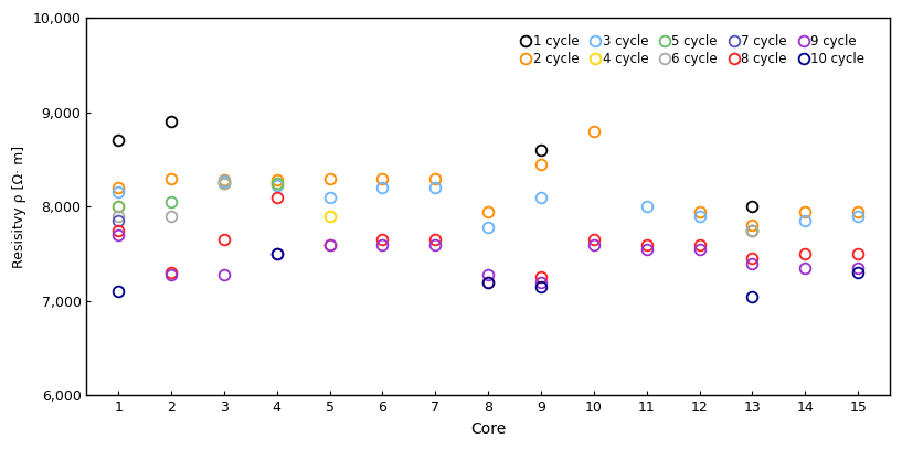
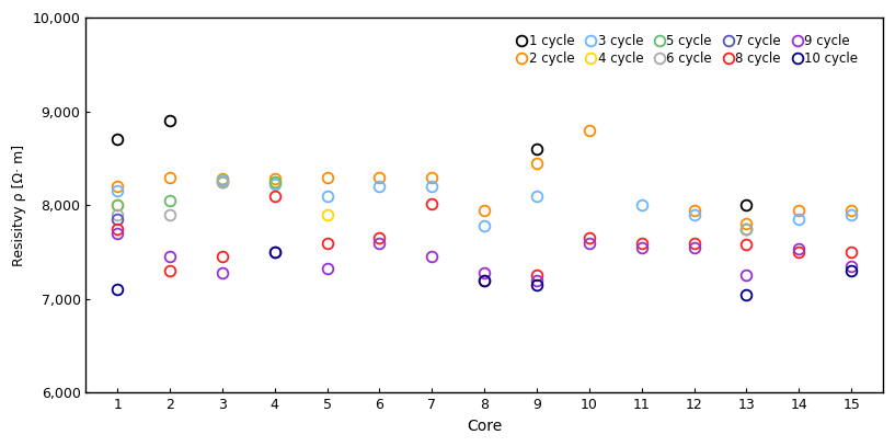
9 cycle/2: 7,280 -> 7,460
8 cycle/3: 7,650 -> 7,460
9 cycle/5: 7,600 -> 7,320
8 cycle/7: 7,650 -> 8,020
9 cycle/7: 7,600 -> 7,460
8 cycle/13: 7,450 -> 7,580
9 cycle/13: 7,400 -> 7,260
9 cycle/14: 7,350 -> 7,540
